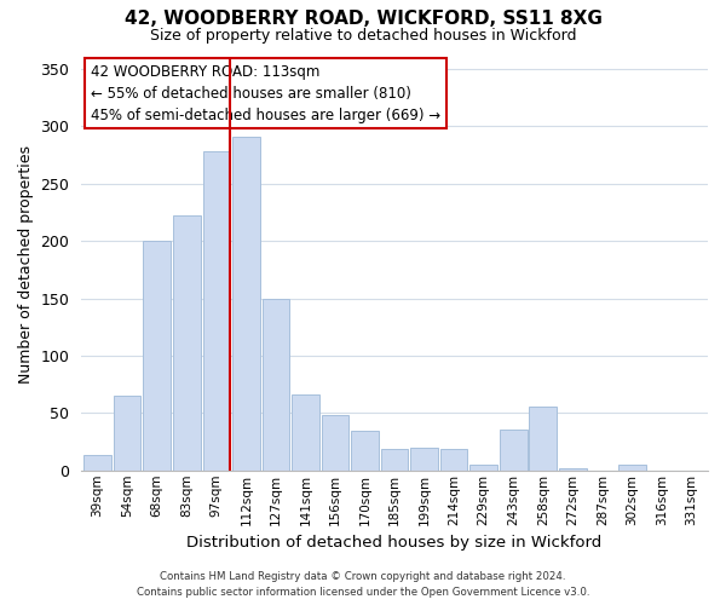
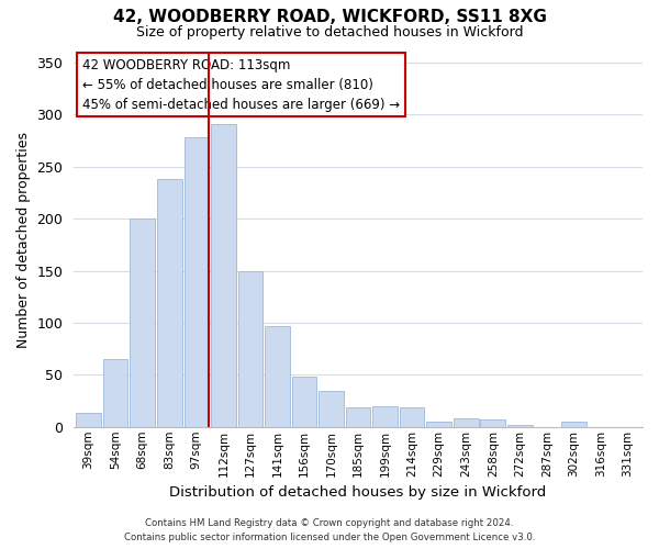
83sqm: 222 -> 238
141sqm: 66 -> 97
243sqm: 36 -> 8
258sqm: 56 -> 7
